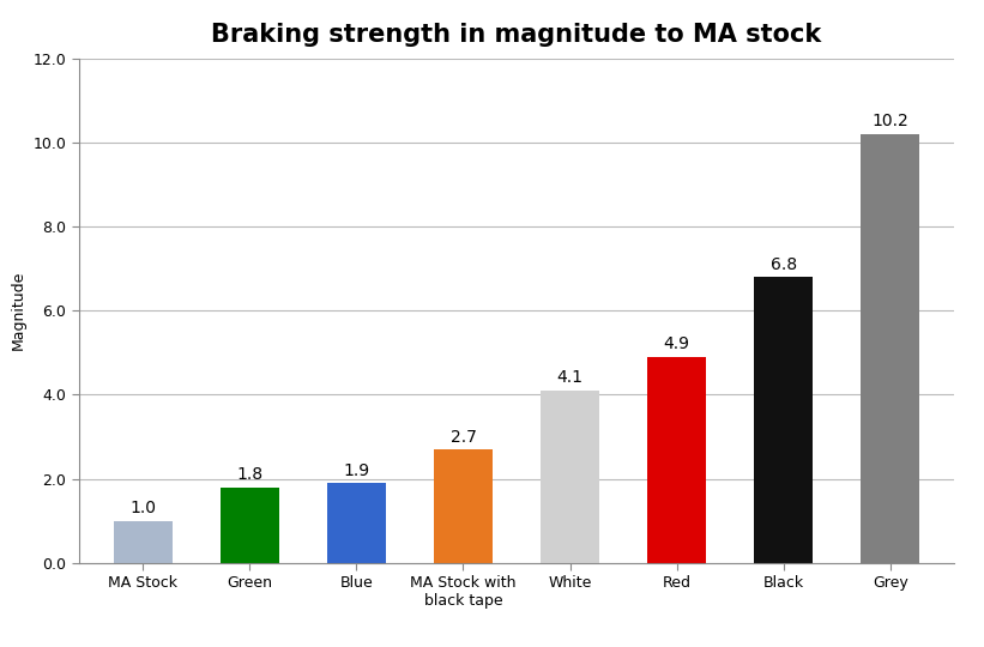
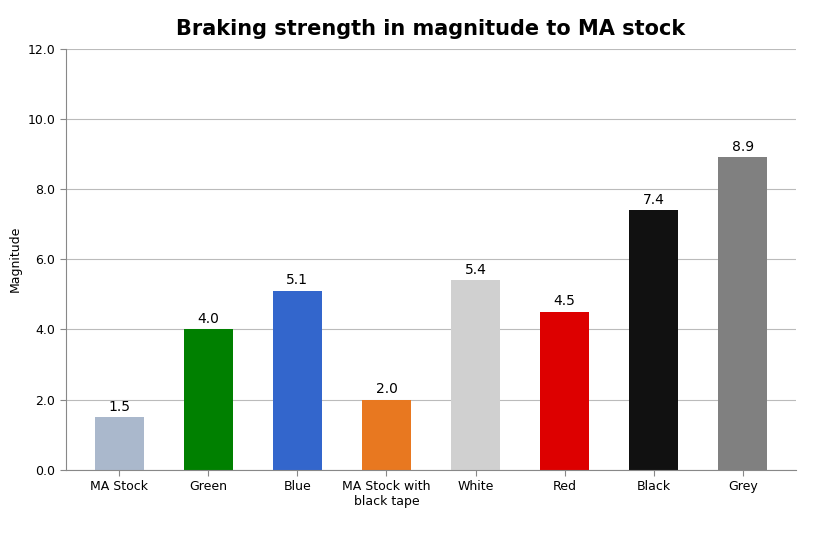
MA Stock: 1.0 -> 1.5
Green: 1.8 -> 4.0
Blue: 1.9 -> 5.1
MA Stock with black tape: 2.7 -> 2.0
White: 4.1 -> 5.4
Red: 4.9 -> 4.5
Black: 6.8 -> 7.4
Grey: 10.2 -> 8.9
